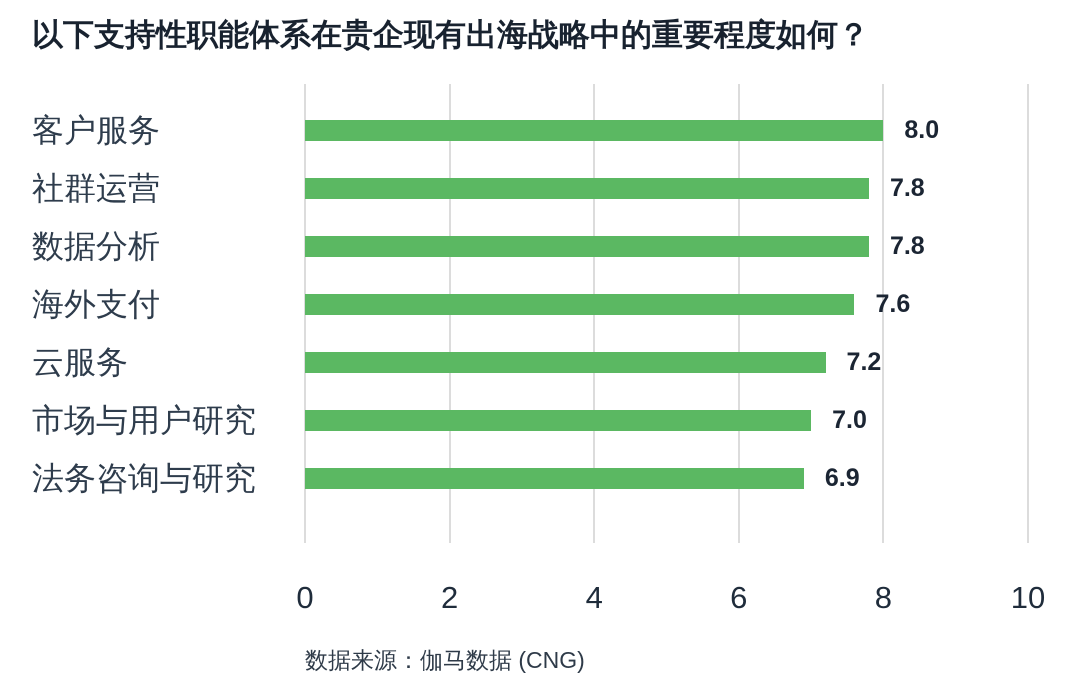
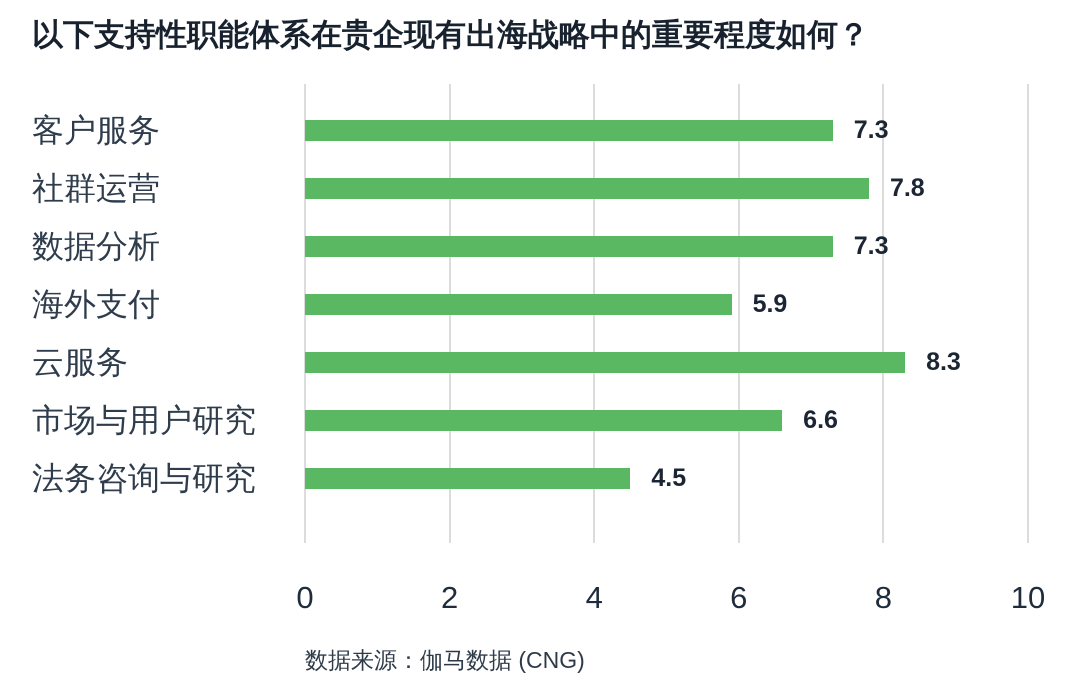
客户服务: 8.0 -> 7.3
数据分析: 7.8 -> 7.3
海外支付: 7.6 -> 5.9
云服务: 7.2 -> 8.3
市场与用户研究: 7.0 -> 6.6
法务咨询与研究: 6.9 -> 4.5
